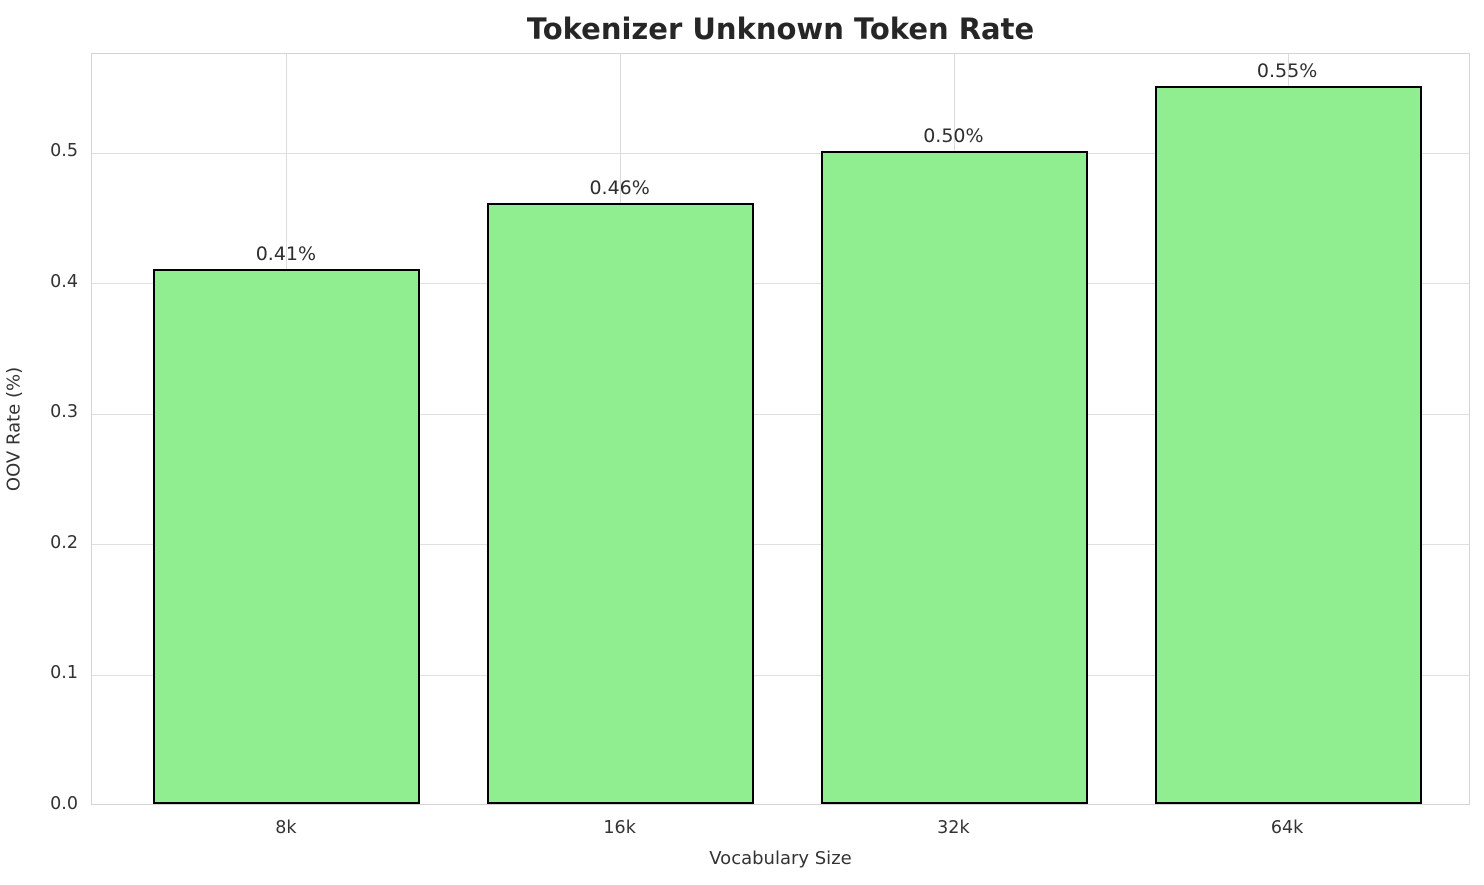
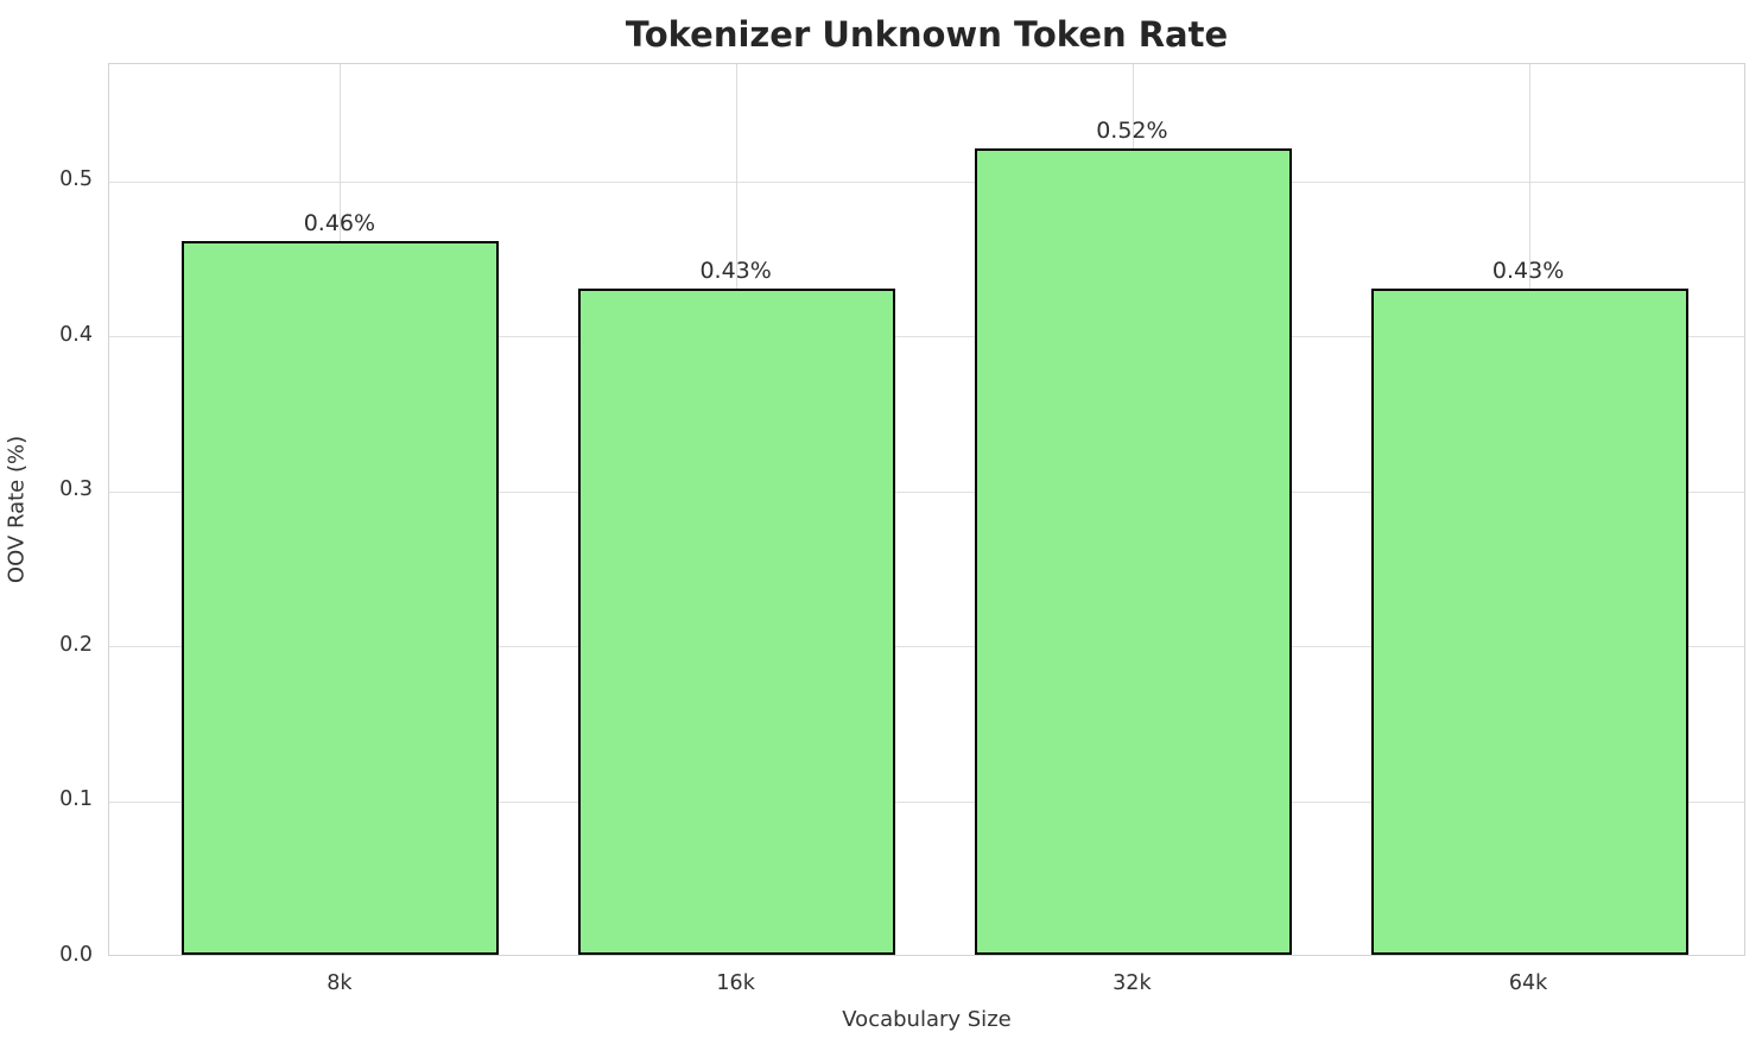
8k: 0.41% -> 0.46%
16k: 0.46% -> 0.43%
32k: 0.50% -> 0.52%
64k: 0.55% -> 0.43%
